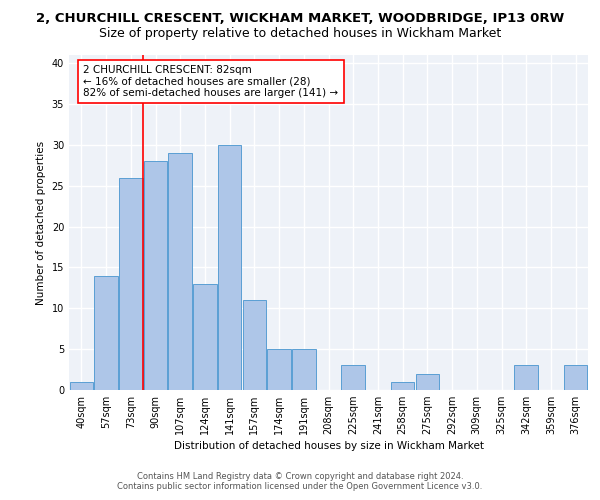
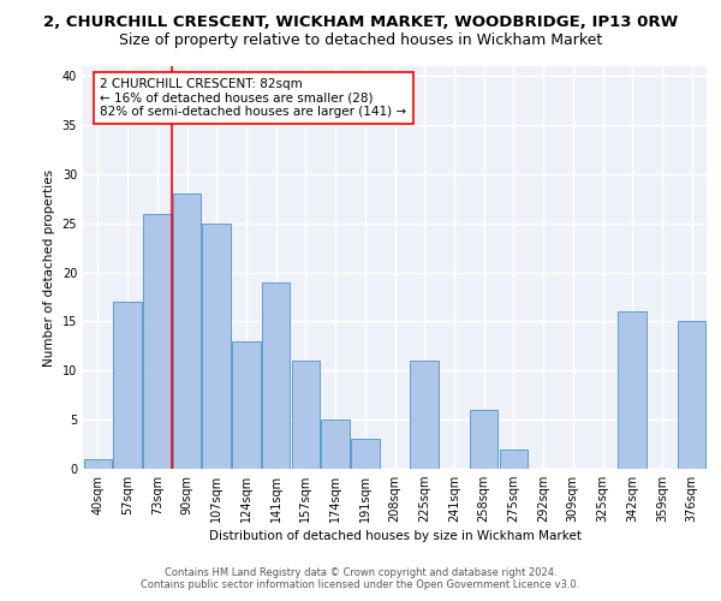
57sqm: 14 -> 17
107sqm: 29 -> 25
141sqm: 30 -> 19
191sqm: 5 -> 3
225sqm: 3 -> 11
258sqm: 1 -> 6
342sqm: 3 -> 16
376sqm: 3 -> 15
